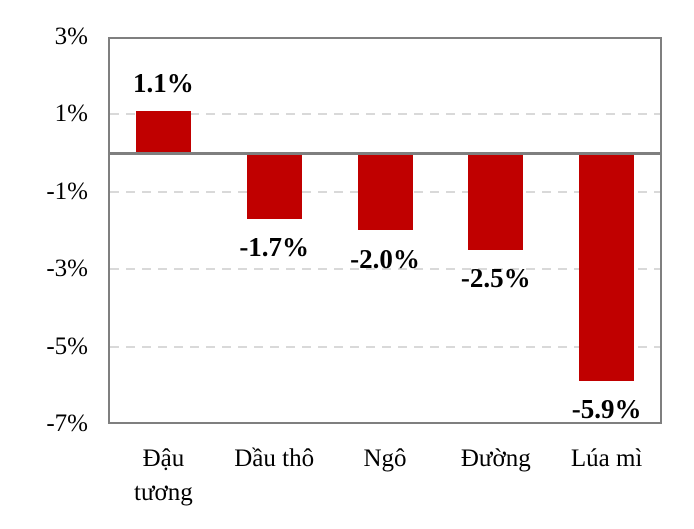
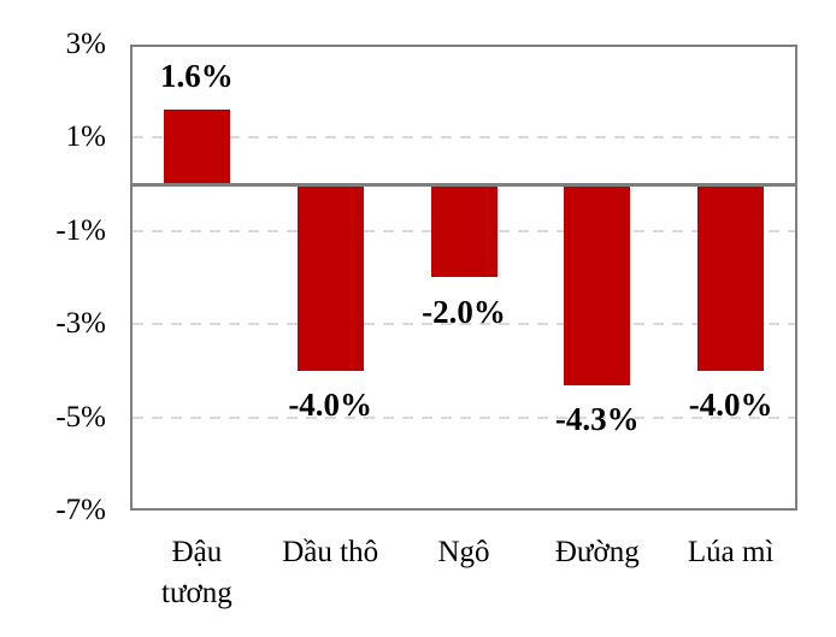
Đậu tương: 1.1% -> 1.6%
Dầu thô: -1.7% -> -4.0%
Đường: -2.5% -> -4.3%
Lúa mì: -5.9% -> -4.0%
